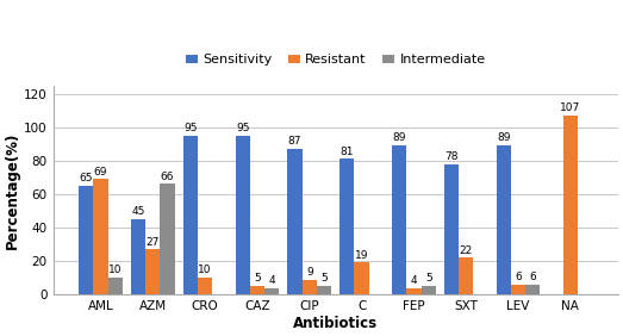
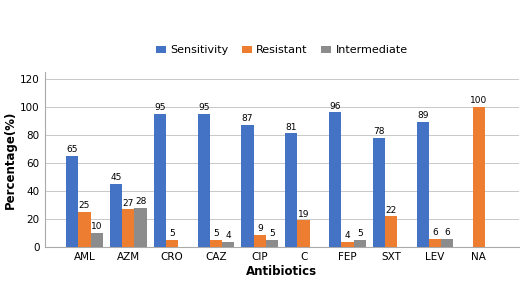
Resistant/AML: 69 -> 25
Intermediate/AZM: 66 -> 28
Resistant/CRO: 10 -> 5
Sensitivity/FEP: 89 -> 96
Resistant/NA: 107 -> 100
